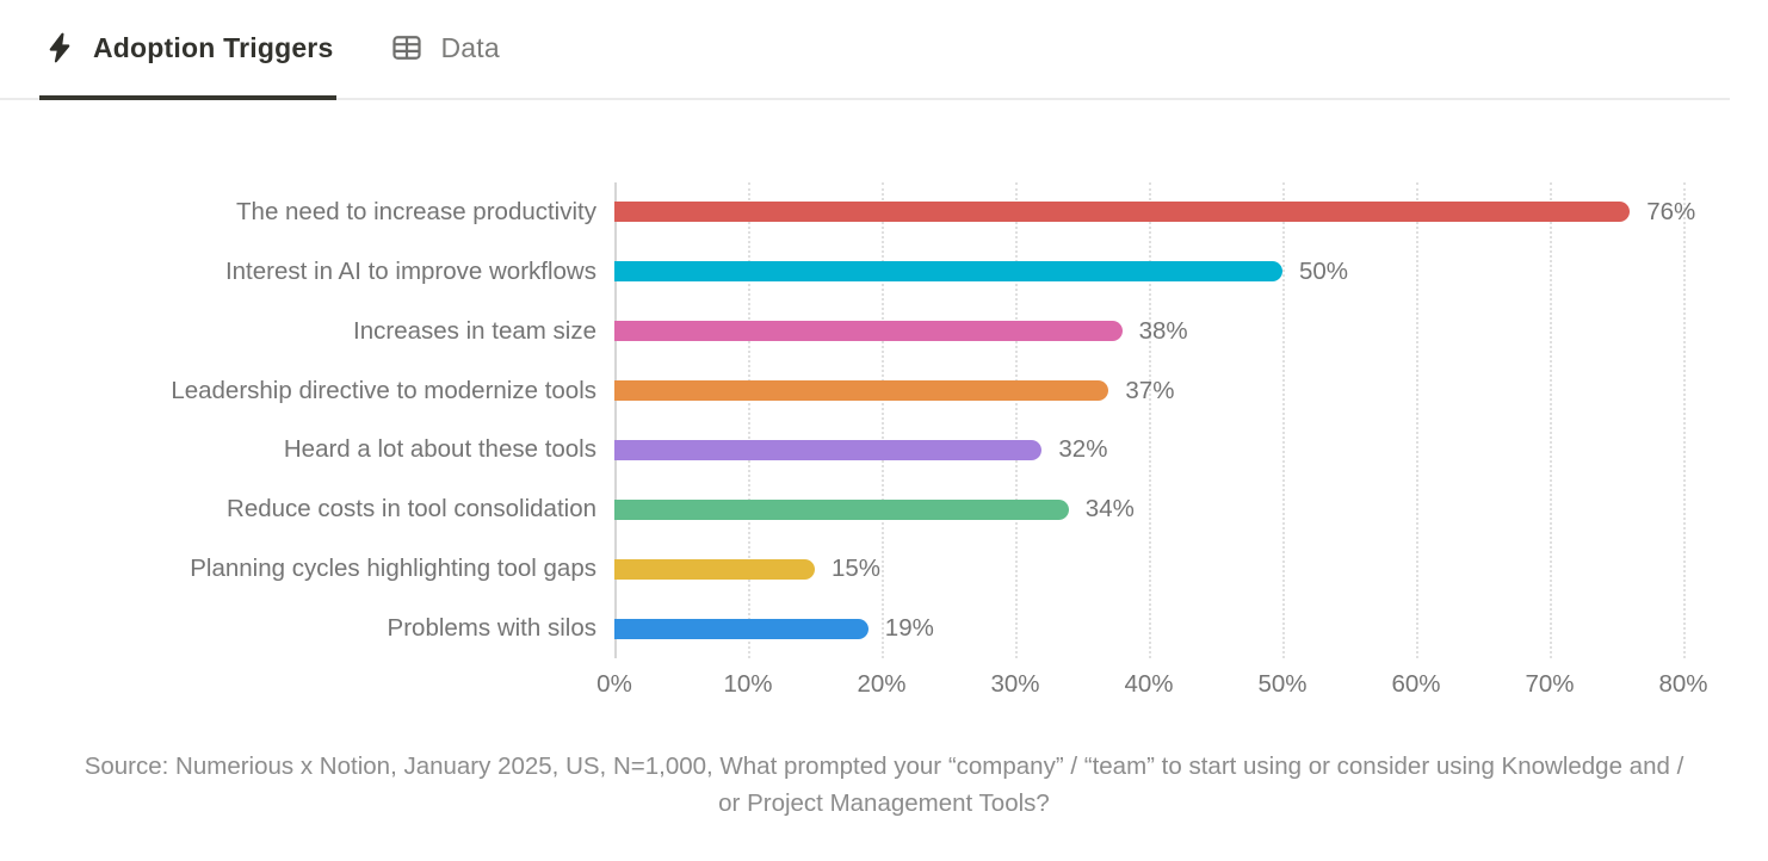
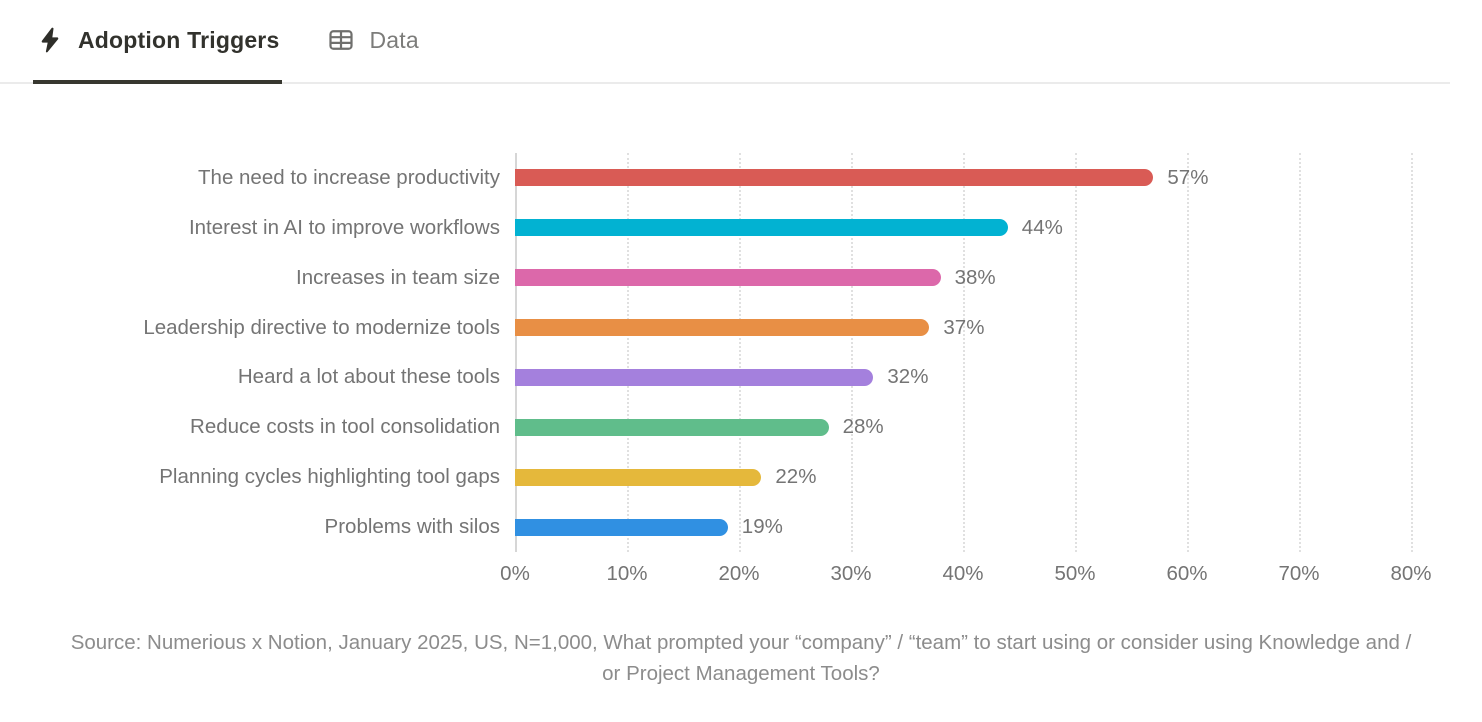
The need to increase productivity: 76% -> 57%
Interest in AI to improve workflows: 50% -> 44%
Reduce costs in tool consolidation: 34% -> 28%
Planning cycles highlighting tool gaps: 15% -> 22%
